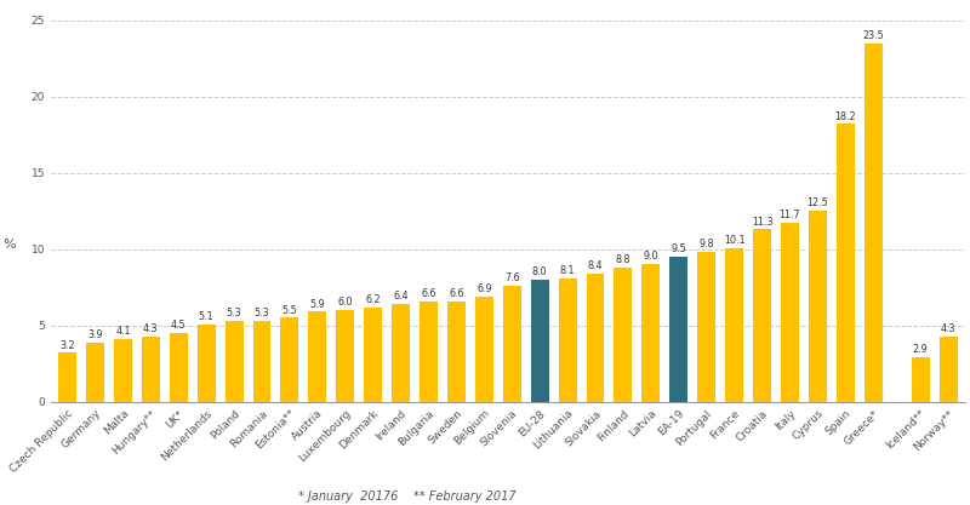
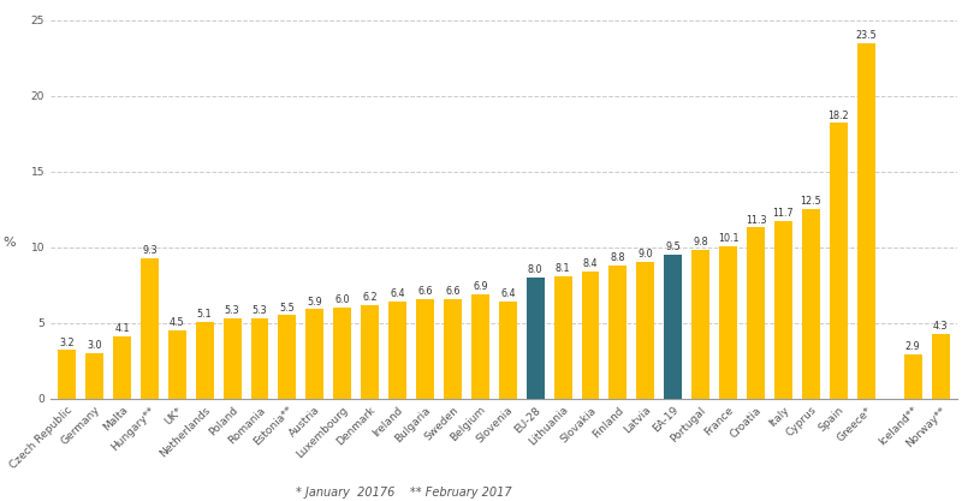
Germany: 3.9 -> 3.0
Hungary**: 4.3 -> 9.3
Slovenia: 7.6 -> 6.4
